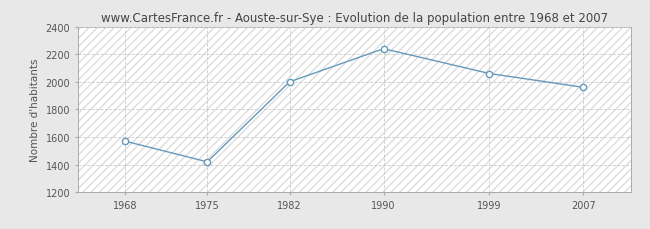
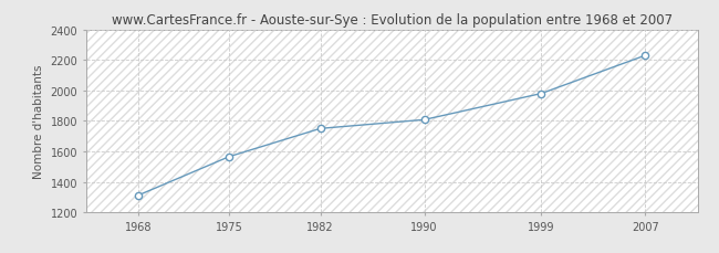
1968: 1570 -> 1310
1975: 1420 -> 1570
1982: 2000 -> 1750
1990: 2240 -> 1810
1999: 2060 -> 1980
2007: 1960 -> 2230
